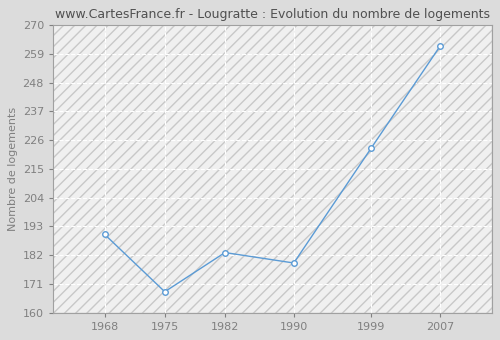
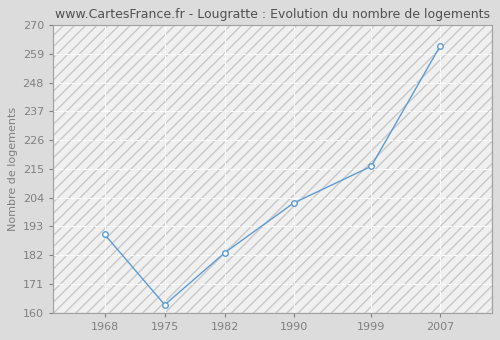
1975: 168 -> 163
1990: 179 -> 202
1999: 223 -> 216
